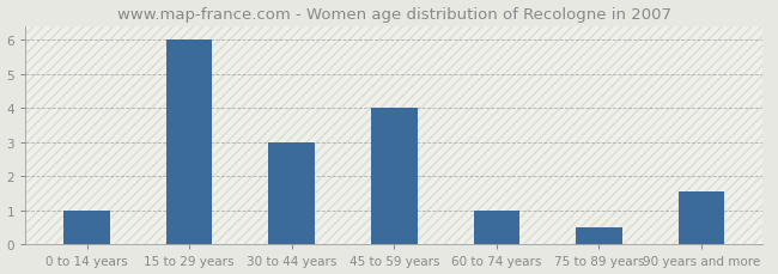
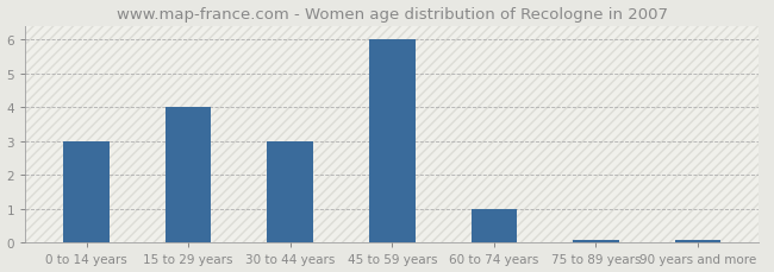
0 to 14 years: 1.00 -> 3.00
15 to 29 years: 6.00 -> 4.00
45 to 59 years: 4.00 -> 6.00
75 to 89 years: 0.50 -> 0.07
90 years and more: 1.55 -> 0.07
